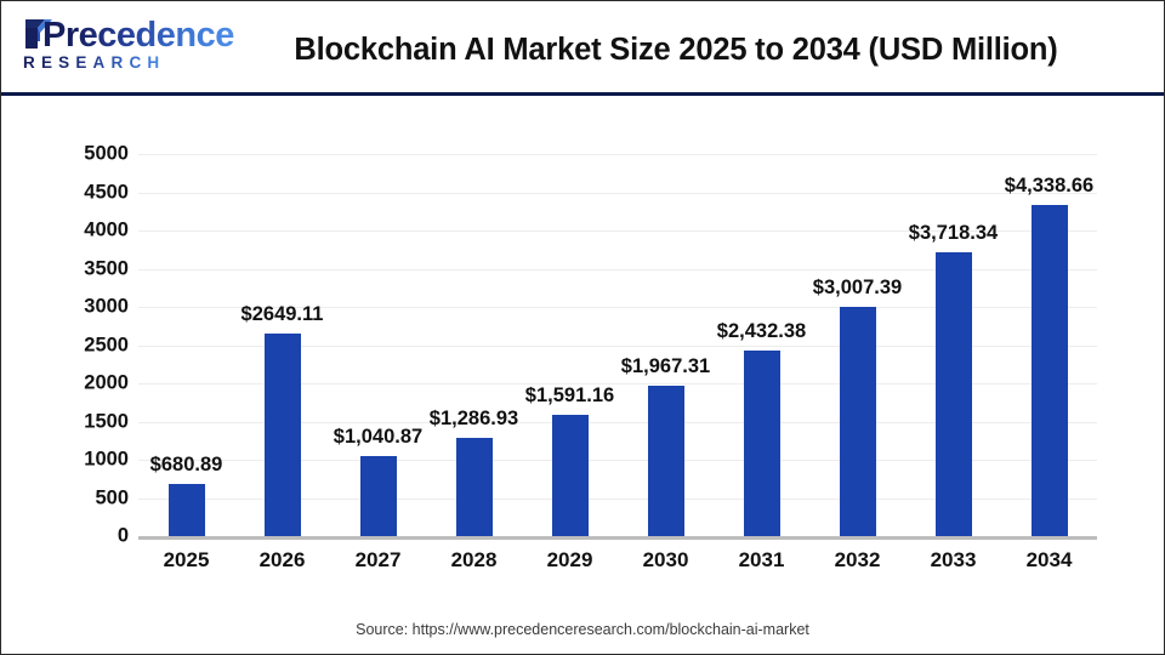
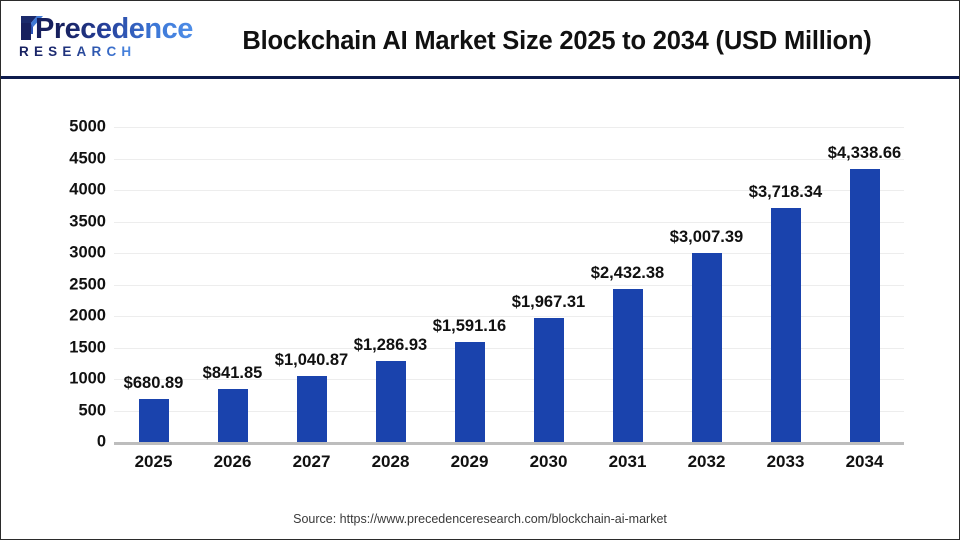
2026: $2649.11 -> $841.85
